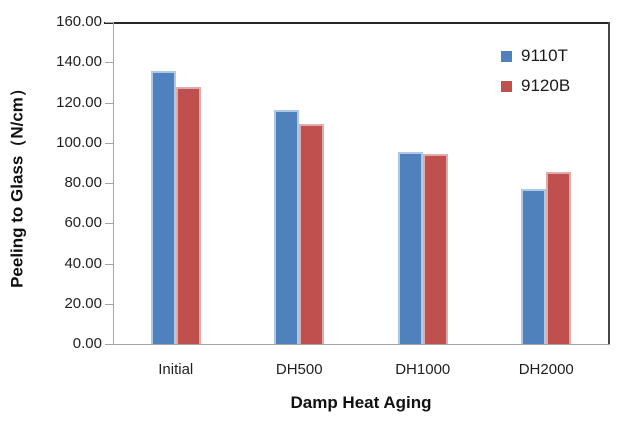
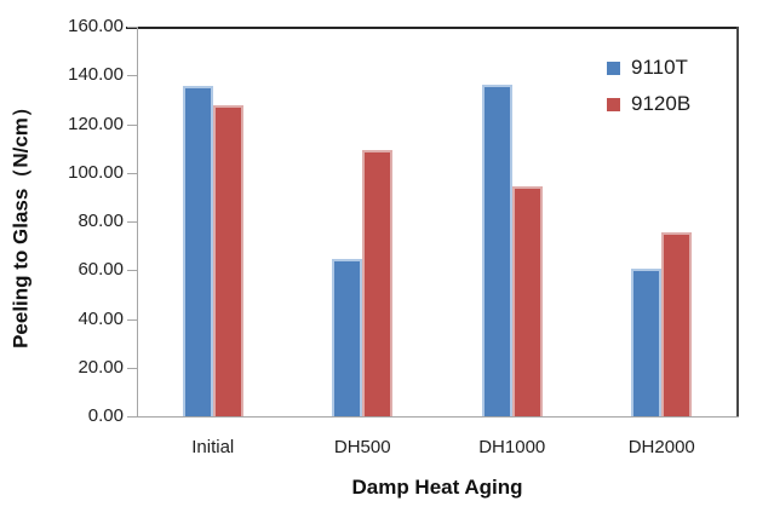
9110T/DH500: 117 -> 65
9110T/DH1000: 96 -> 137
9110T/DH2000: 78 -> 61
9120B/DH2000: 86 -> 76
